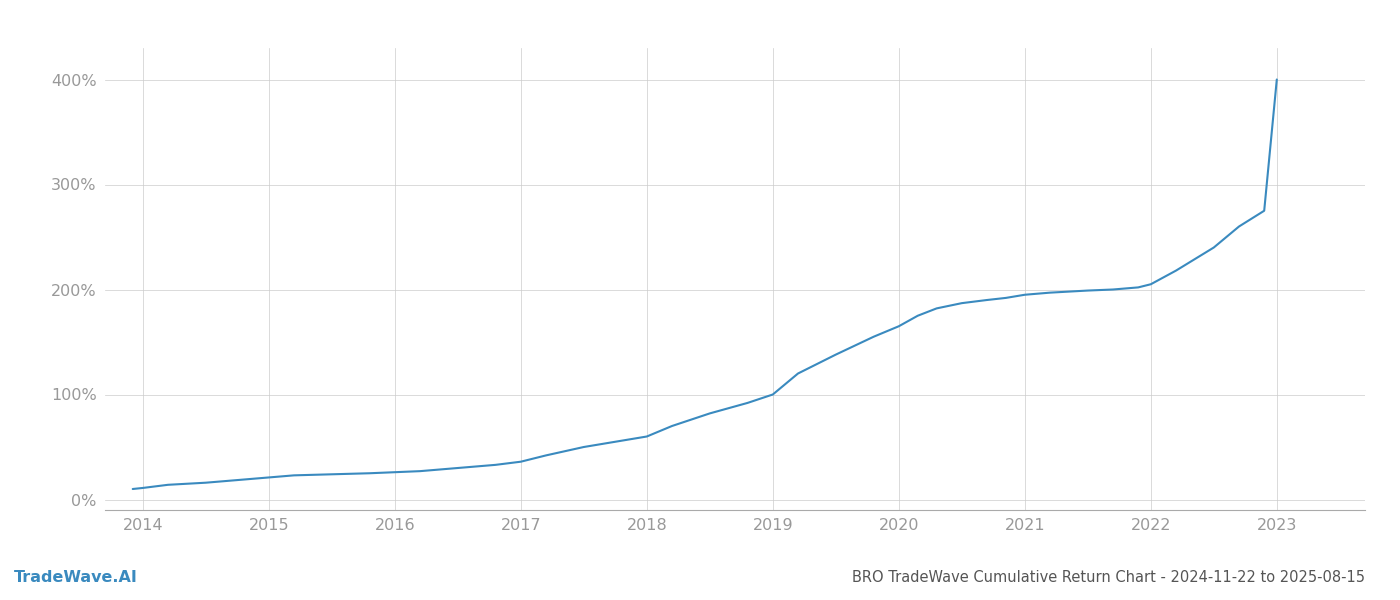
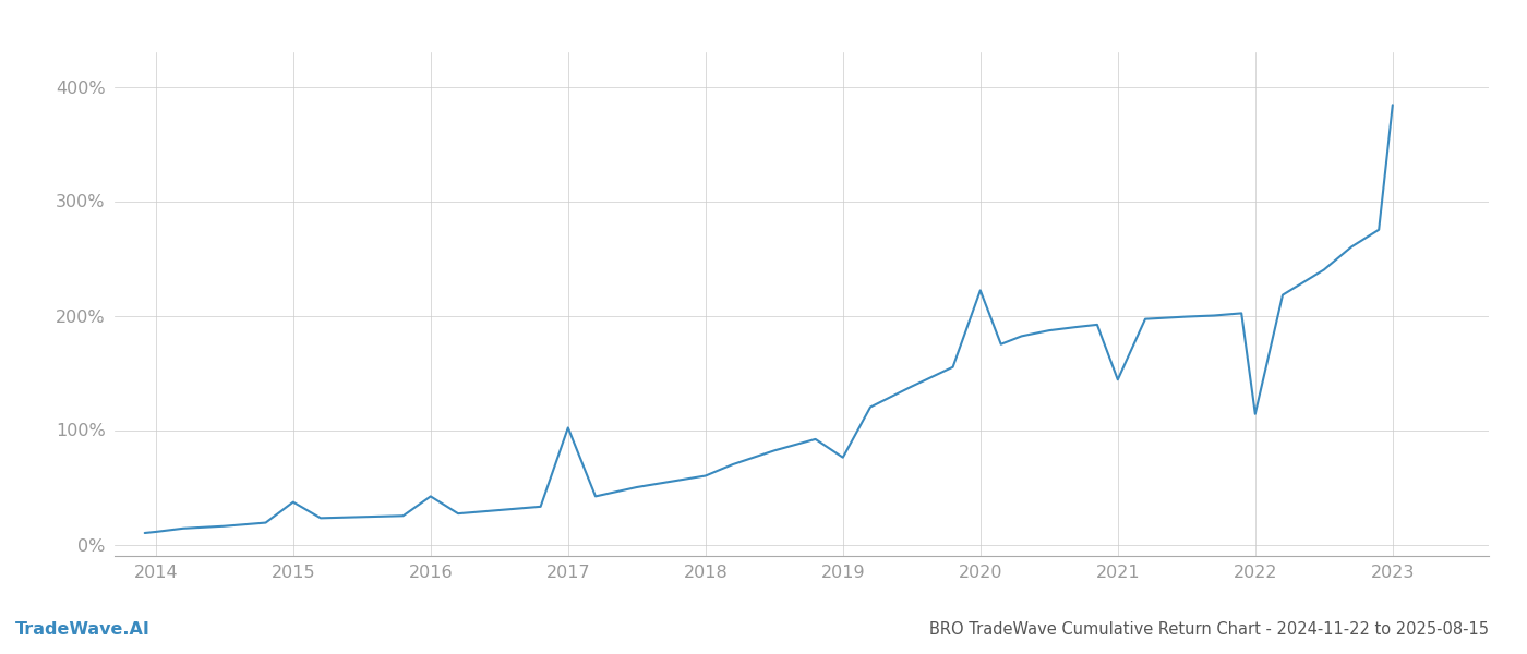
2015: 21% -> 37%
2016: 26% -> 42%
2017: 36% -> 102%
2019: 100% -> 76%
2020: 165% -> 222%
2021: 195% -> 144%
2022: 205% -> 114%
2023: 400% -> 384%
